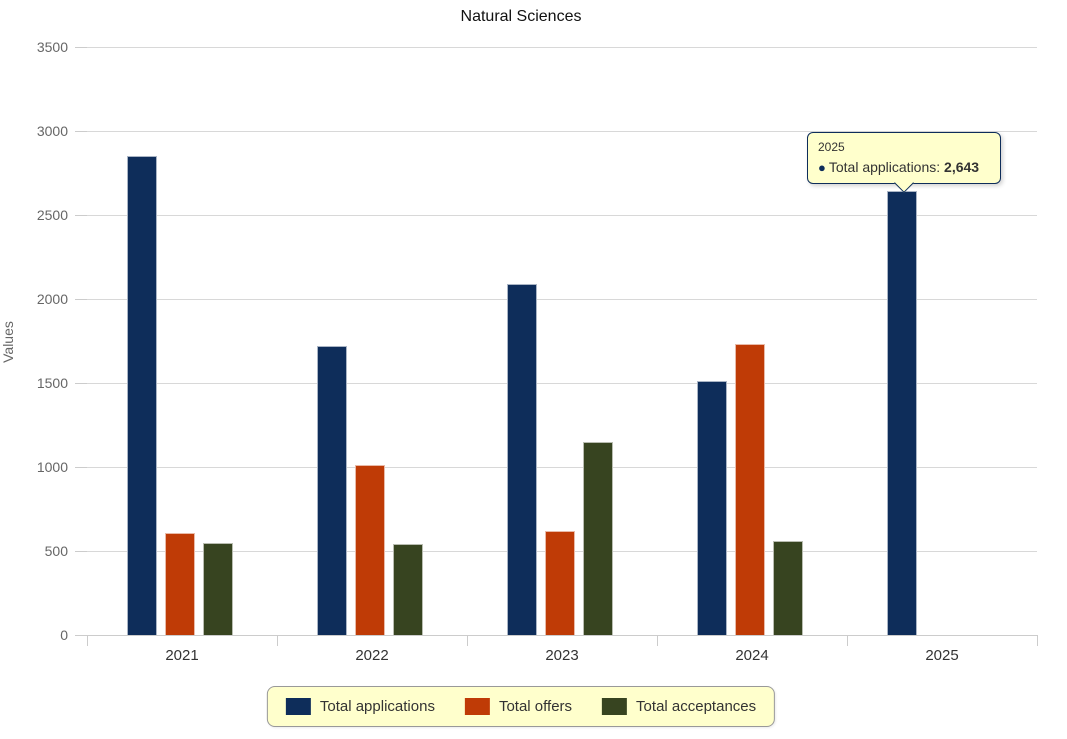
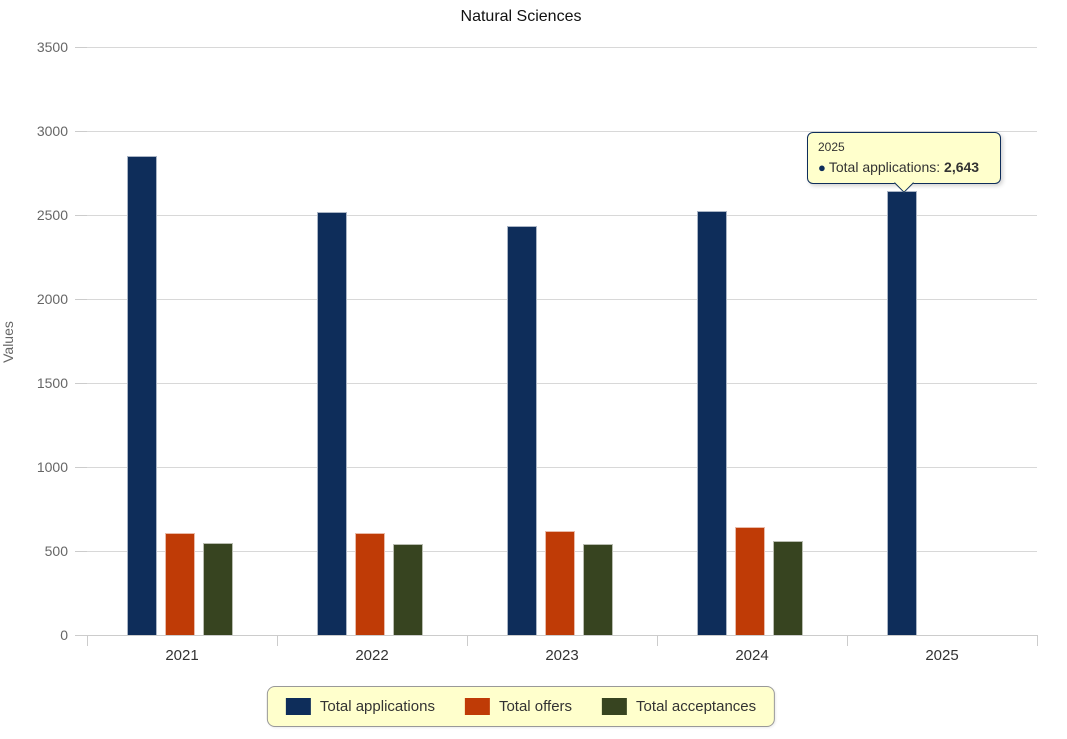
Total applications/2022: 1720 -> 2520
Total offers/2022: 1010 -> 600
Total applications/2023: 2090 -> 2440
Total acceptances/2023: 1150 -> 540
Total applications/2024: 1510 -> 2520
Total offers/2024: 1730 -> 640
